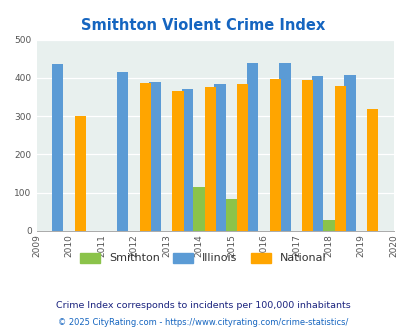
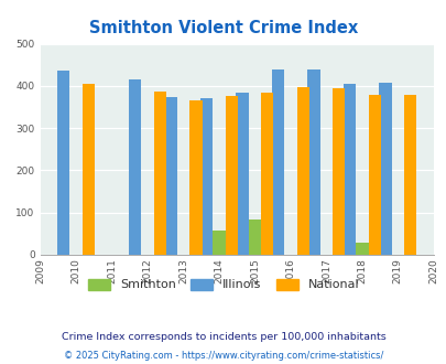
National/2010: 300 -> 406
Illinois/2013: 390 -> 373
Smithton/2014: 115 -> 58
National/2019: 320 -> 379
